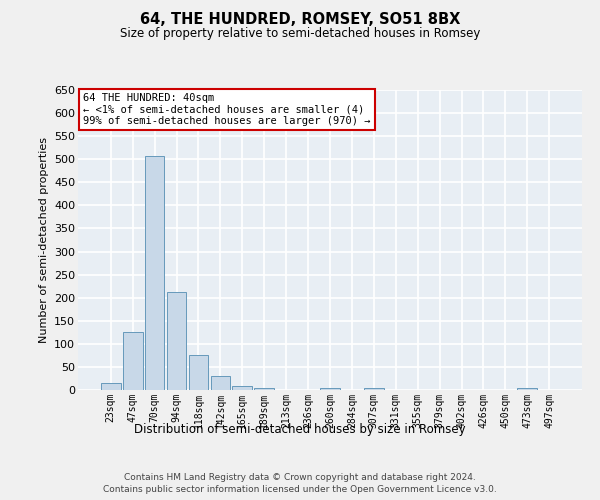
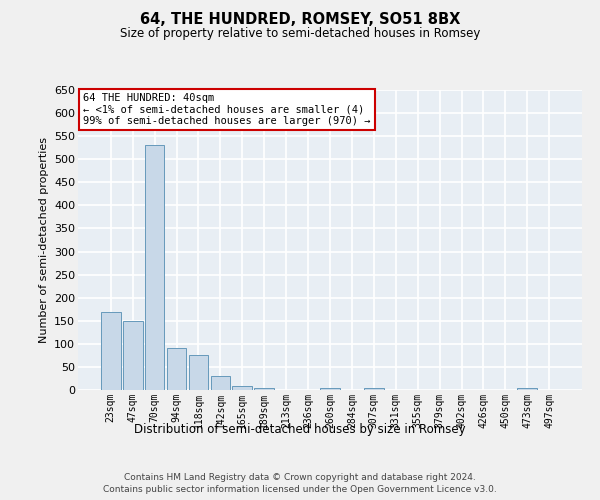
23sqm: 15 -> 170
47sqm: 126 -> 150
70sqm: 507 -> 530
94sqm: 212 -> 90
